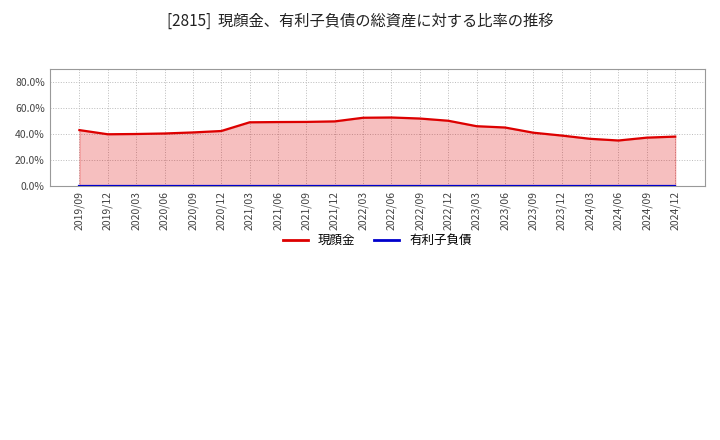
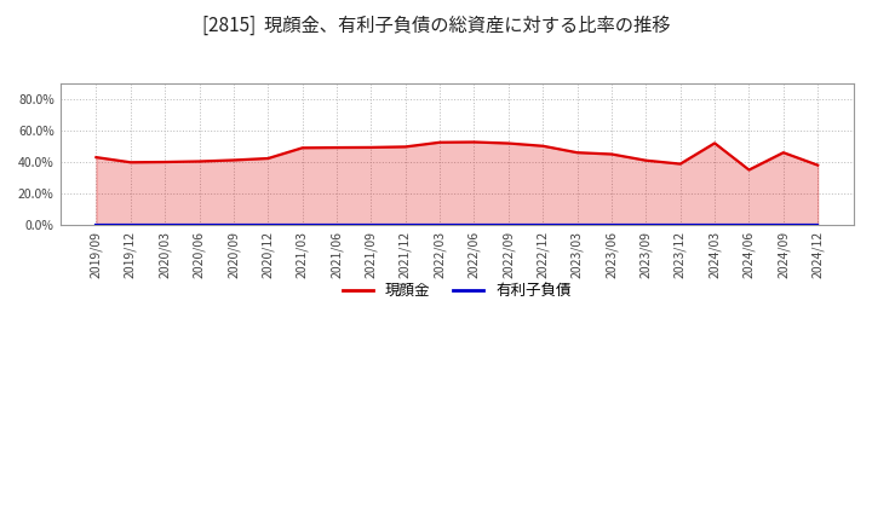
現顔金/2024/03: 36% -> 52%
現顔金/2024/09: 37% -> 46%
